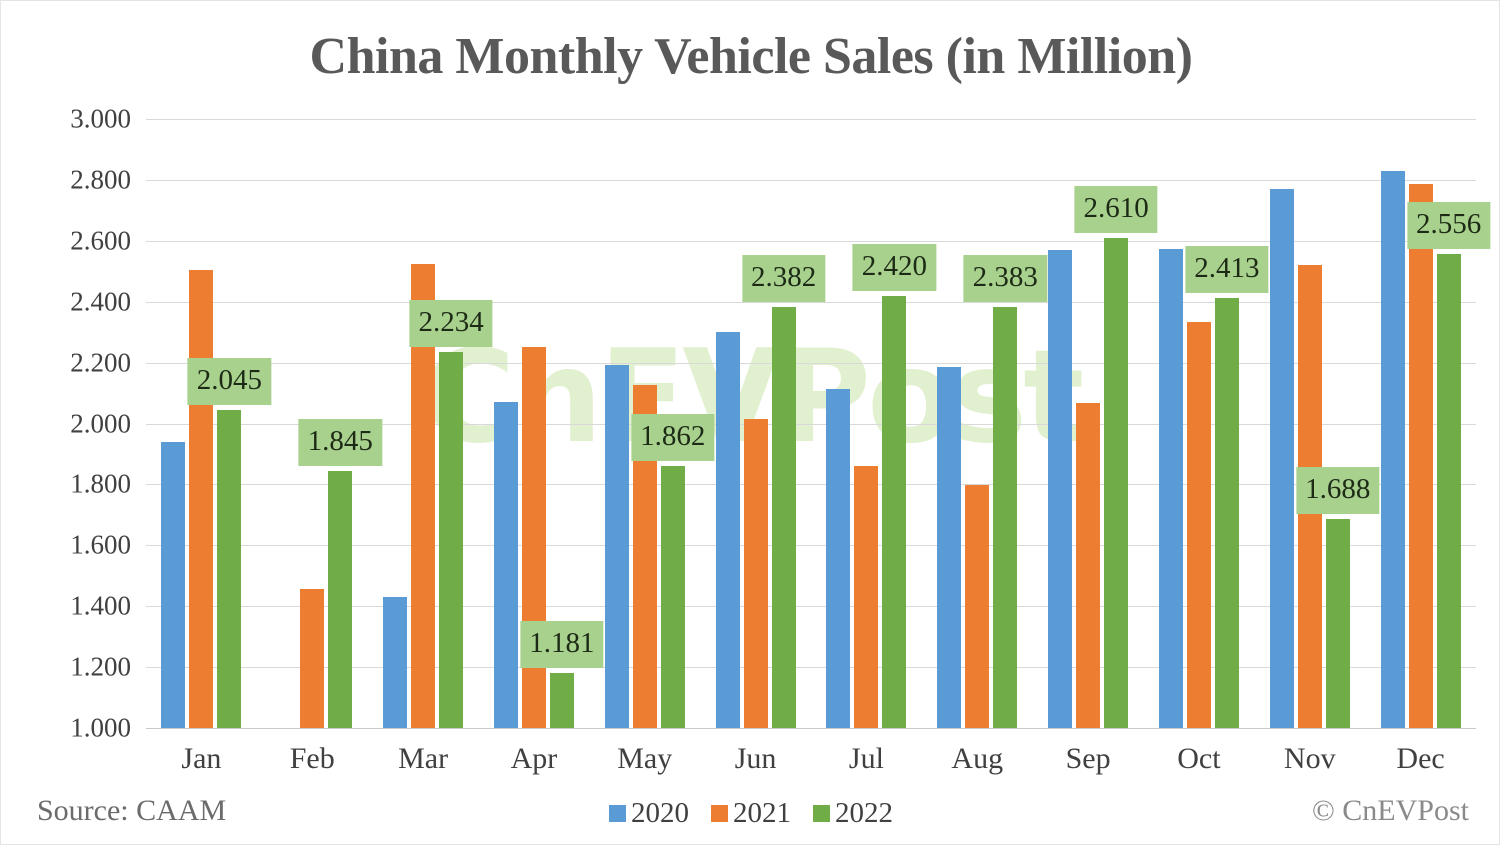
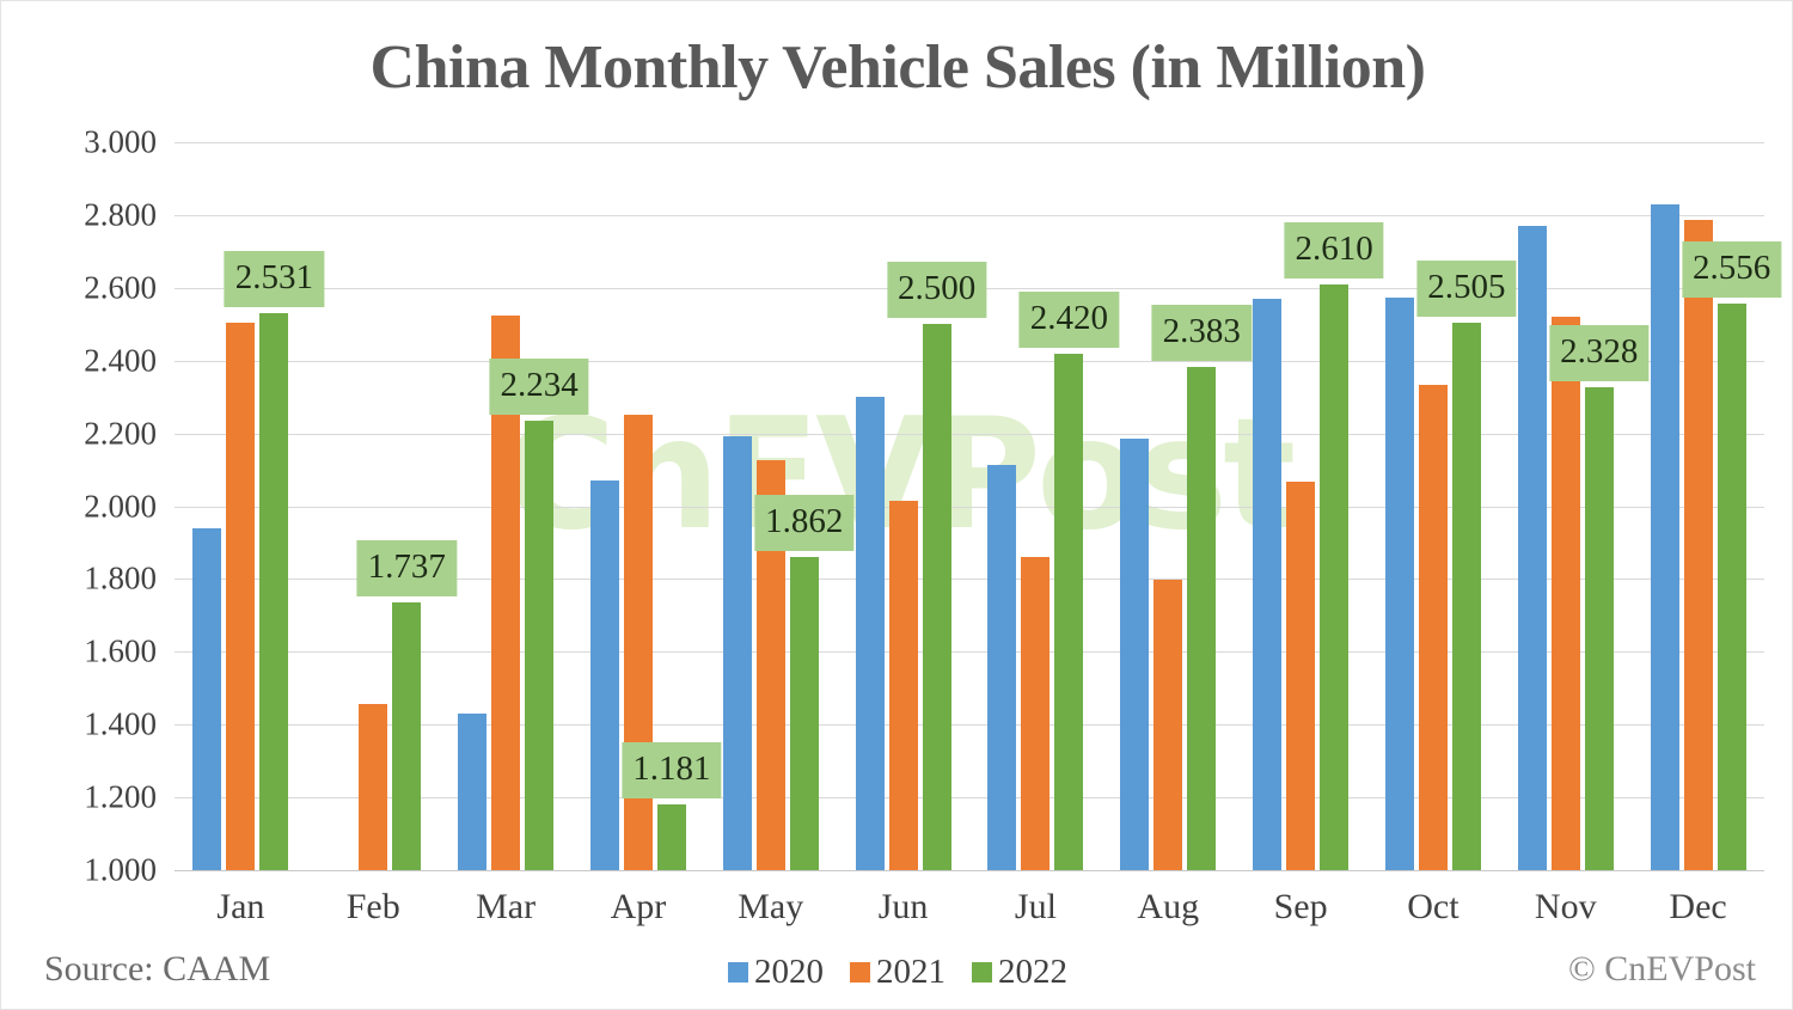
2022/Jan: 2.045 -> 2.531
2022/Feb: 1.845 -> 1.737
2022/Jun: 2.382 -> 2.500
2022/Oct: 2.413 -> 2.505
2022/Nov: 1.688 -> 2.328
